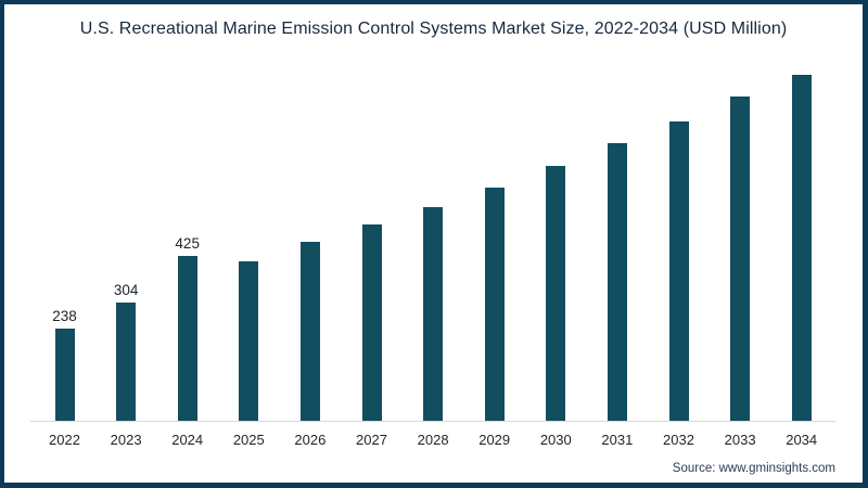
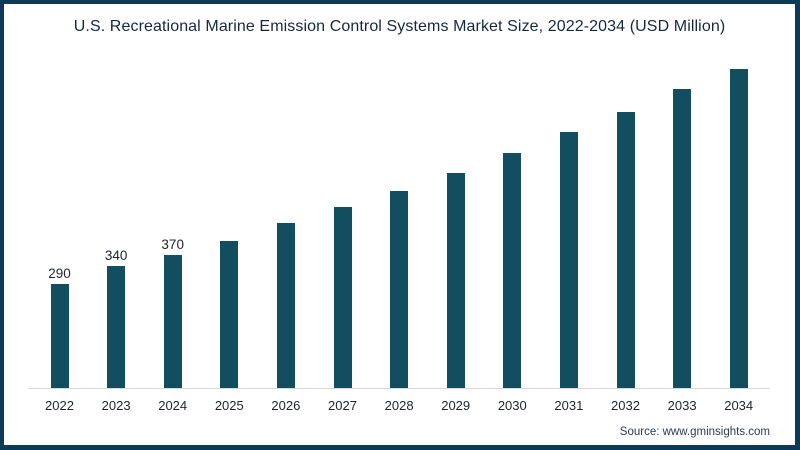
2022: 238 -> 290
2023: 304 -> 340
2024: 425 -> 370
